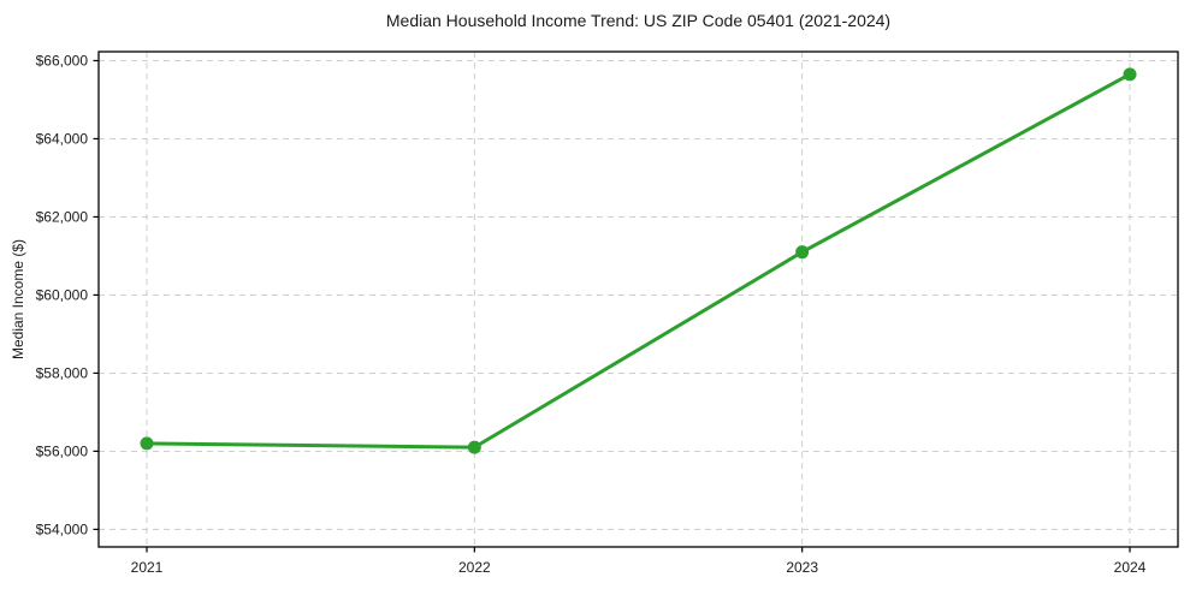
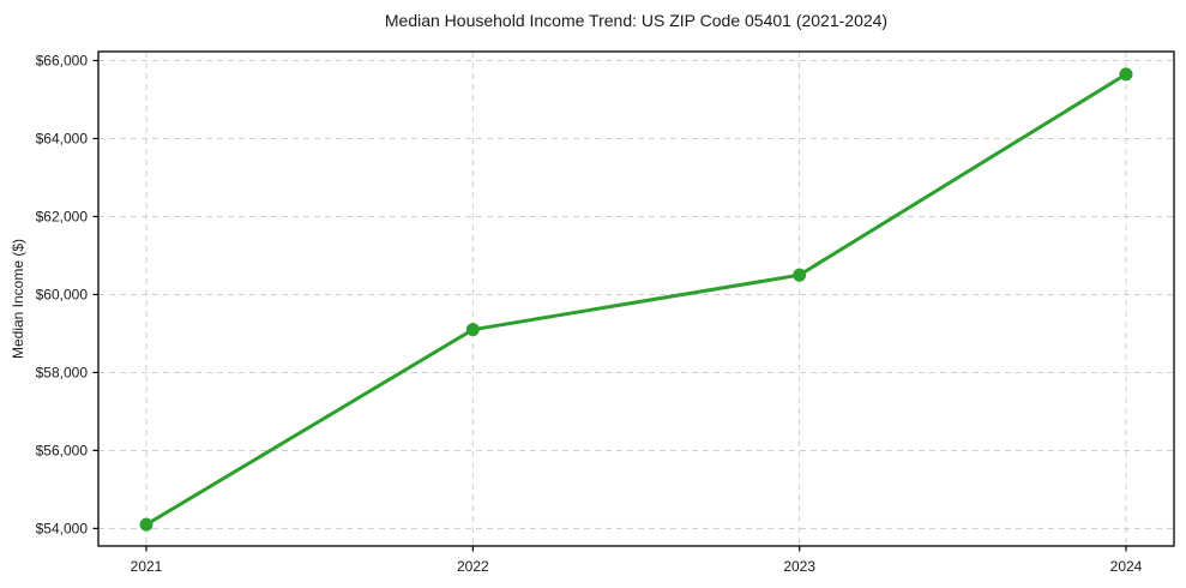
2021: $56200 -> $54100
2022: $56100 -> $59100
2023: $61100 -> $60500
